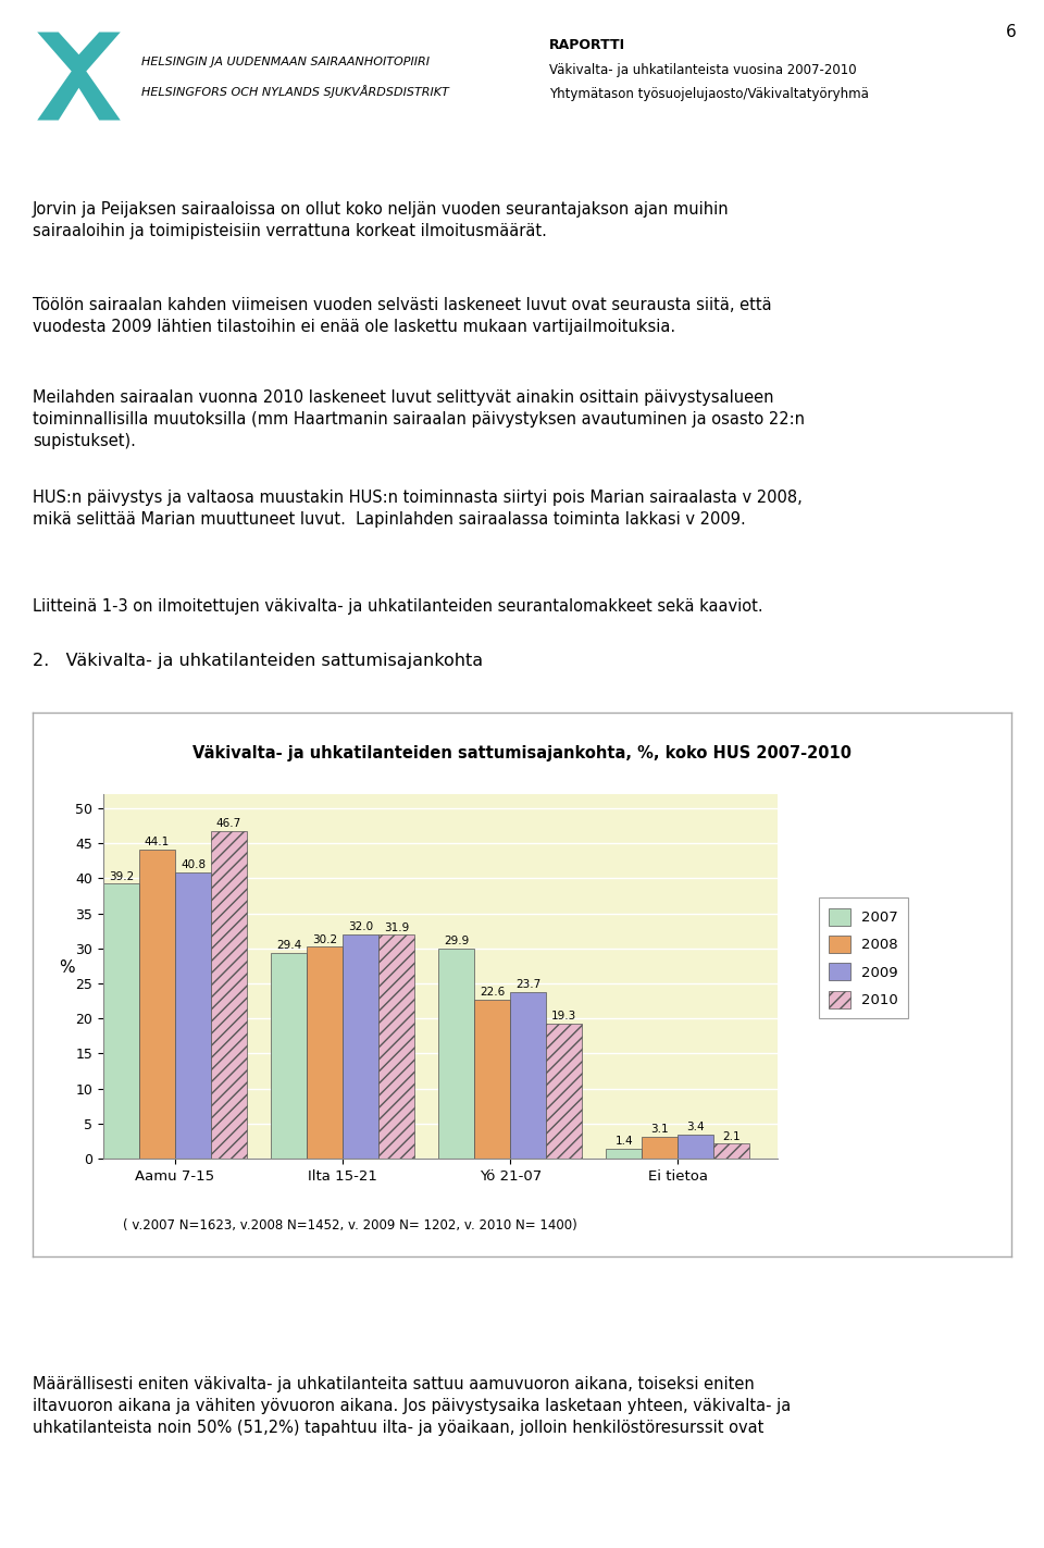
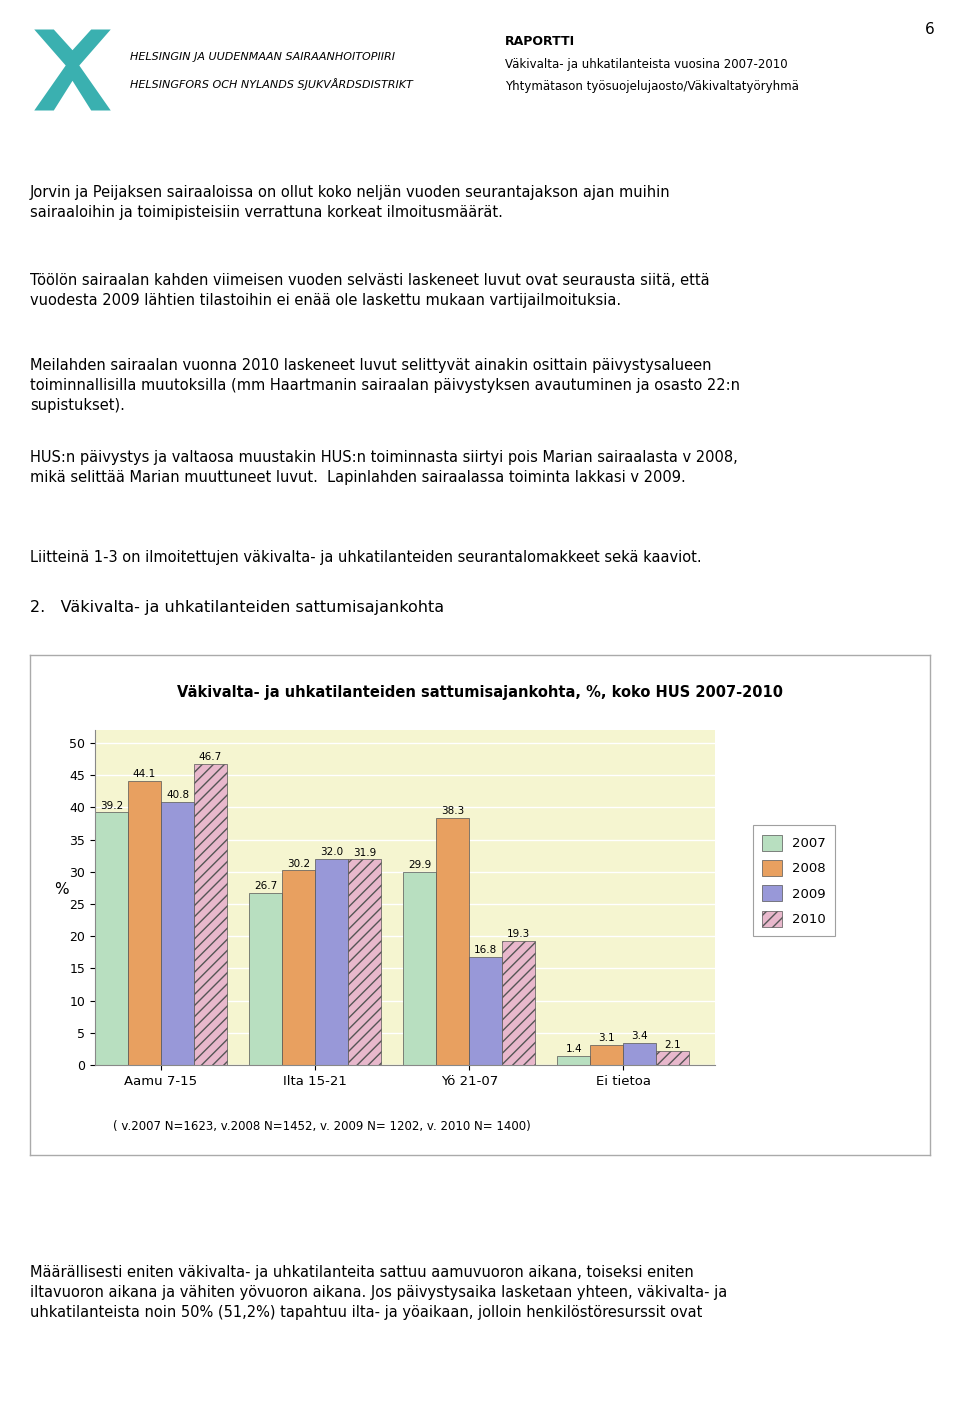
2007/Ilta 15-21: 29.4 -> 26.7
2008/Yö 21-07: 22.6 -> 38.3
2009/Yö 21-07: 23.7 -> 16.8
